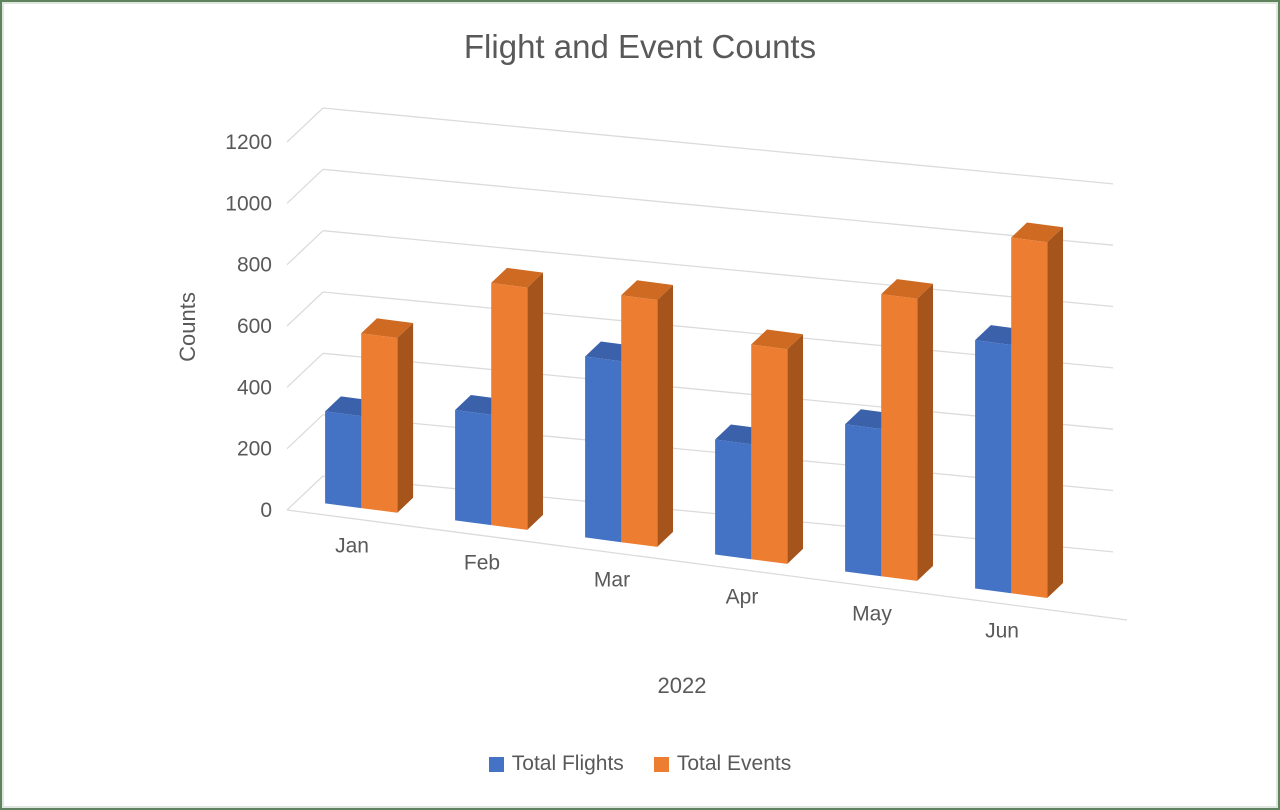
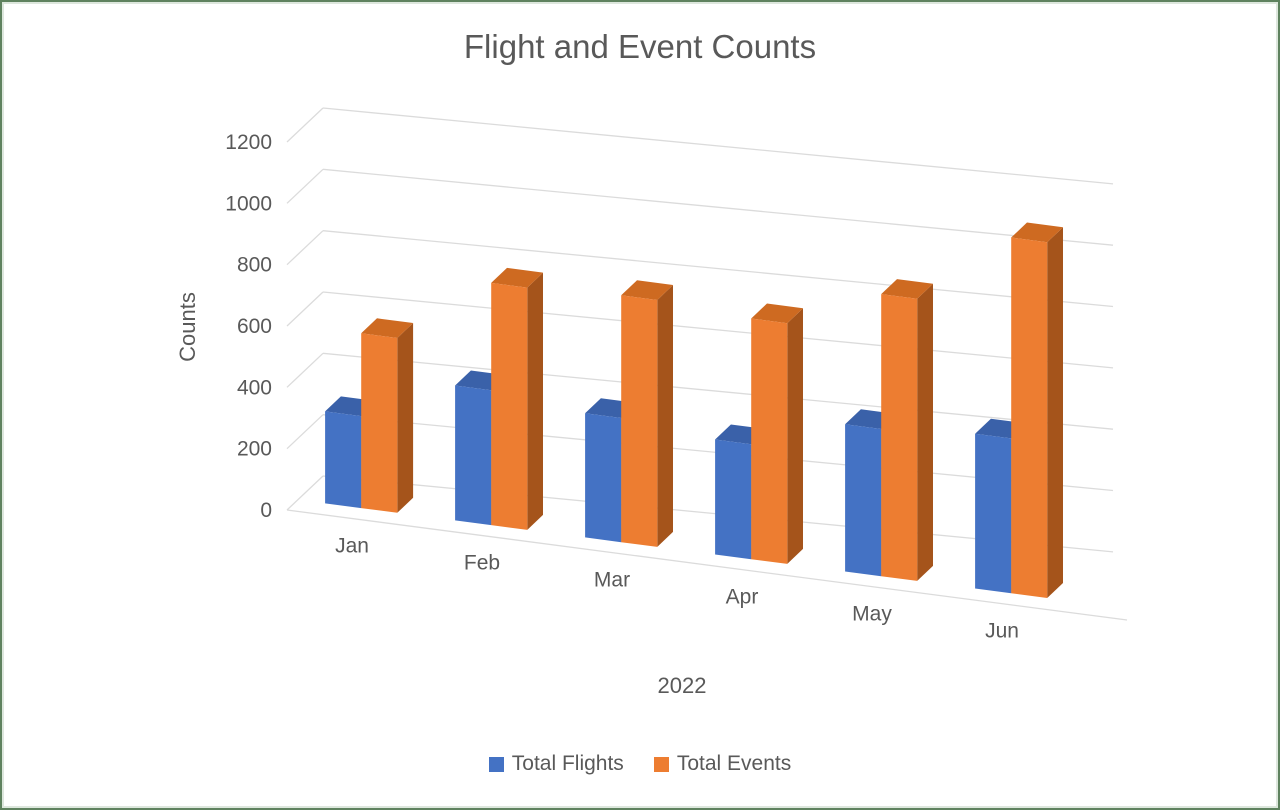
Total Flights/Feb: 360 -> 440
Total Flights/Mar: 590 -> 400
Total Events/Apr: 700 -> 780
Total Flights/Jun: 810 -> 500
